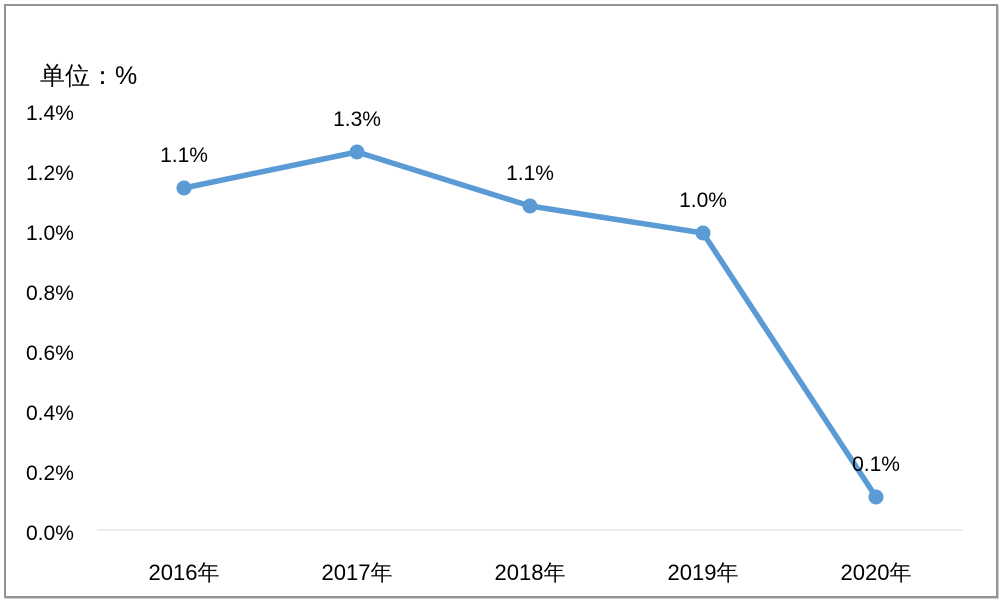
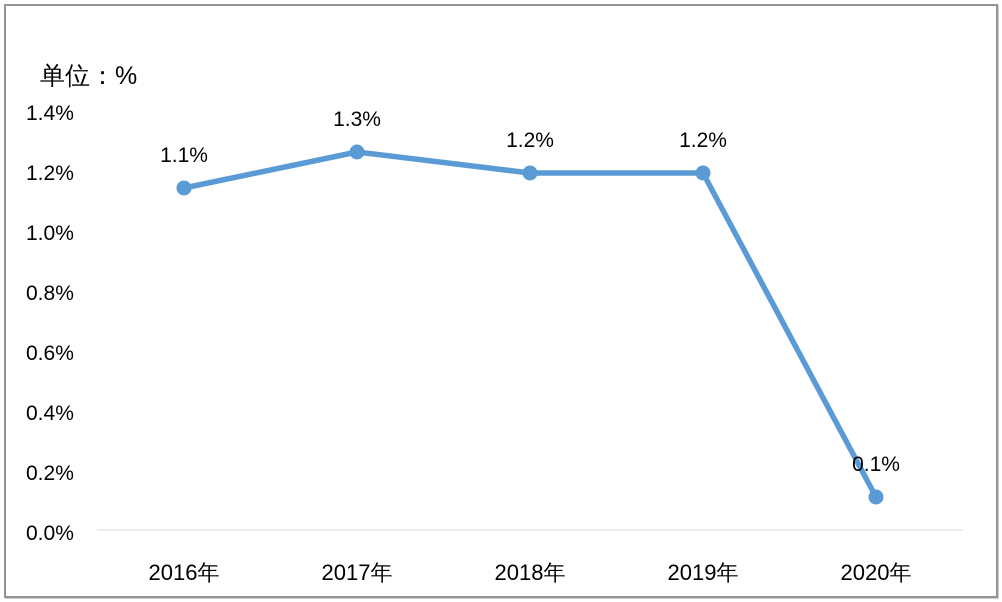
2018年: 1.1% -> 1.2%
2019年: 1.0% -> 1.2%
